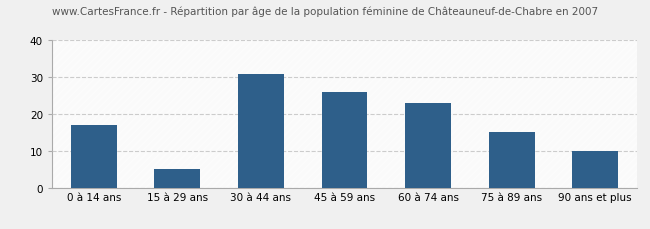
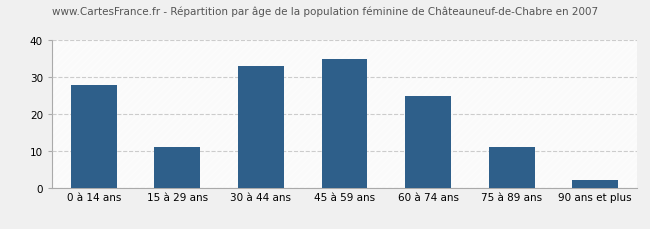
0 à 14 ans: 17 -> 28
15 à 29 ans: 5 -> 11
30 à 44 ans: 31 -> 33
45 à 59 ans: 26 -> 35
60 à 74 ans: 23 -> 25
75 à 89 ans: 15 -> 11
90 ans et plus: 10 -> 2
